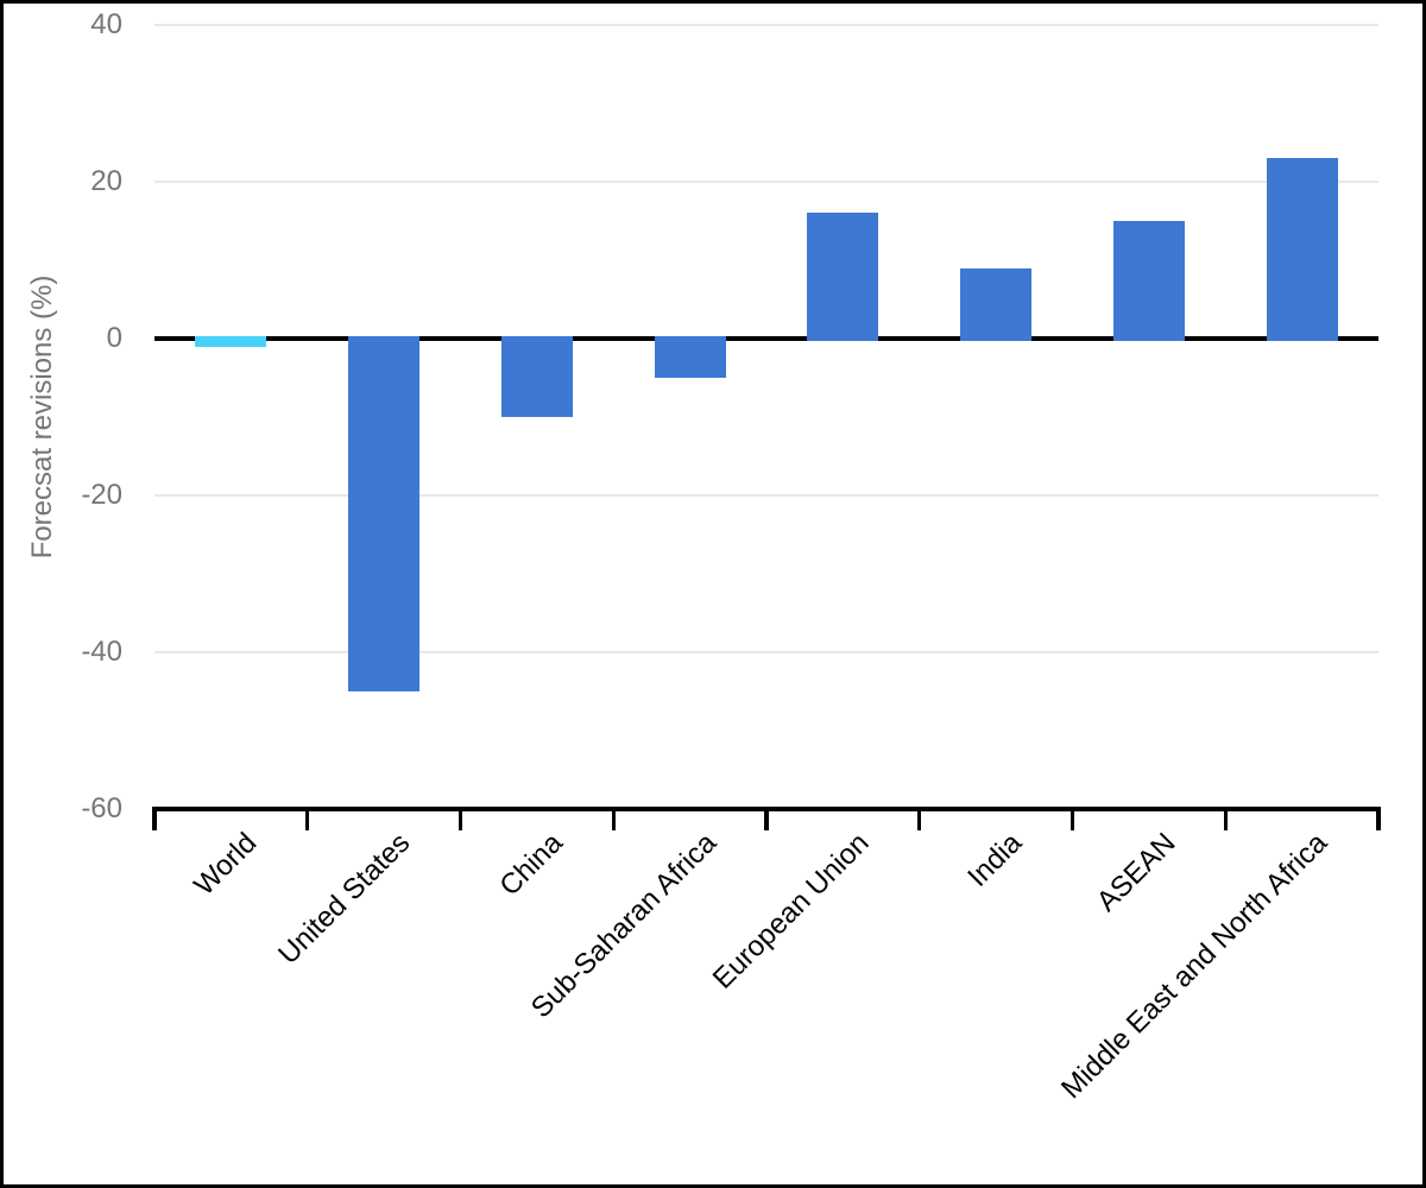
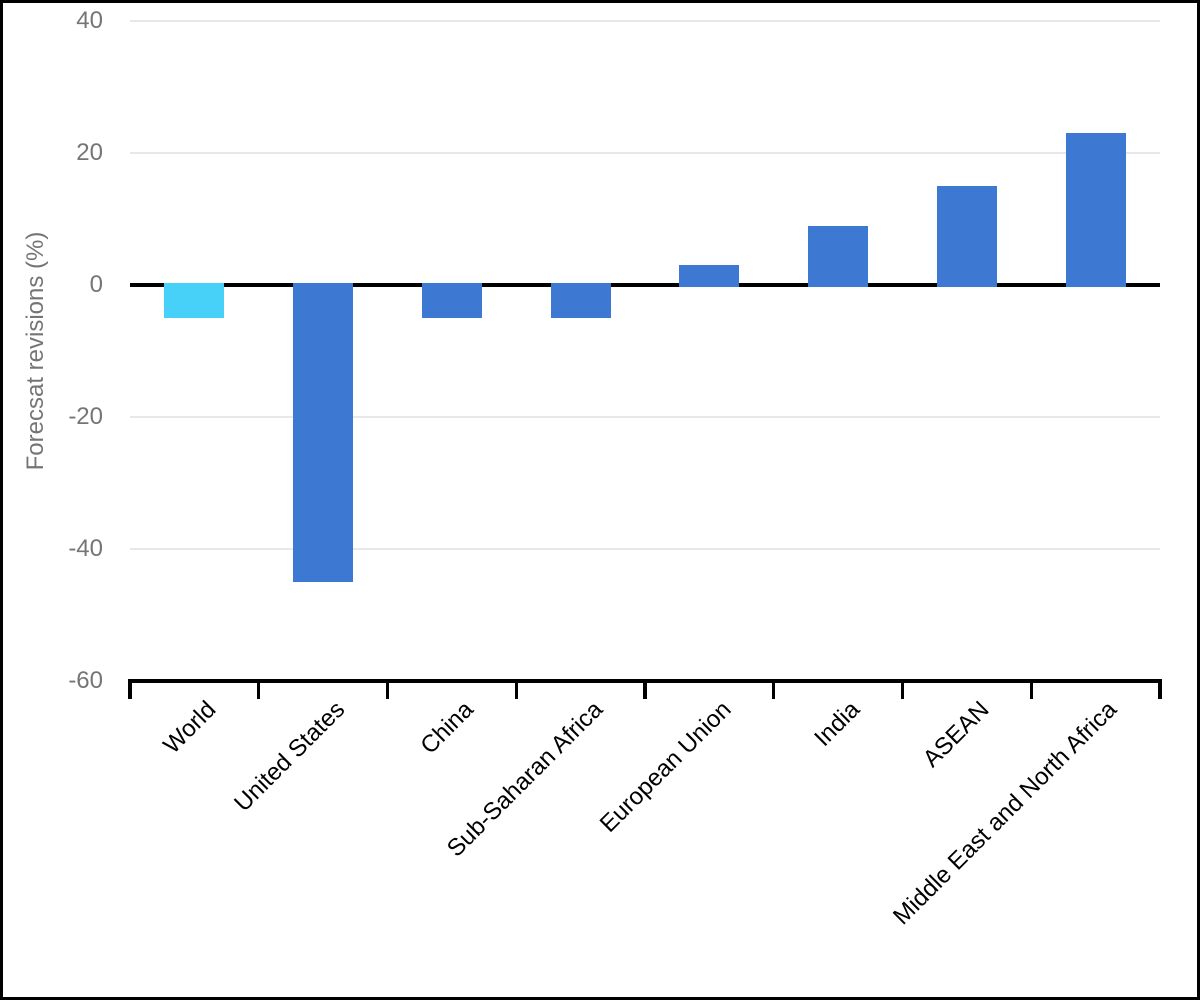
World: -1 -> -5
China: -10 -> -5
European Union: 16 -> 3
